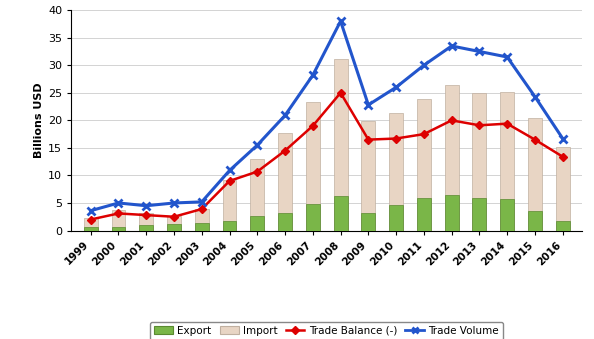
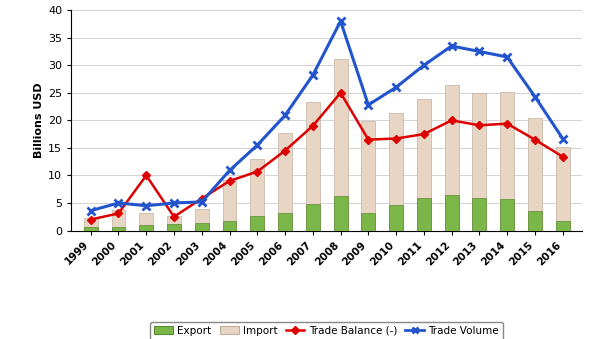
Trade Balance (-)/2001: 2.8 -> 10.0
Trade Balance (-)/2003: 3.9 -> 5.8
